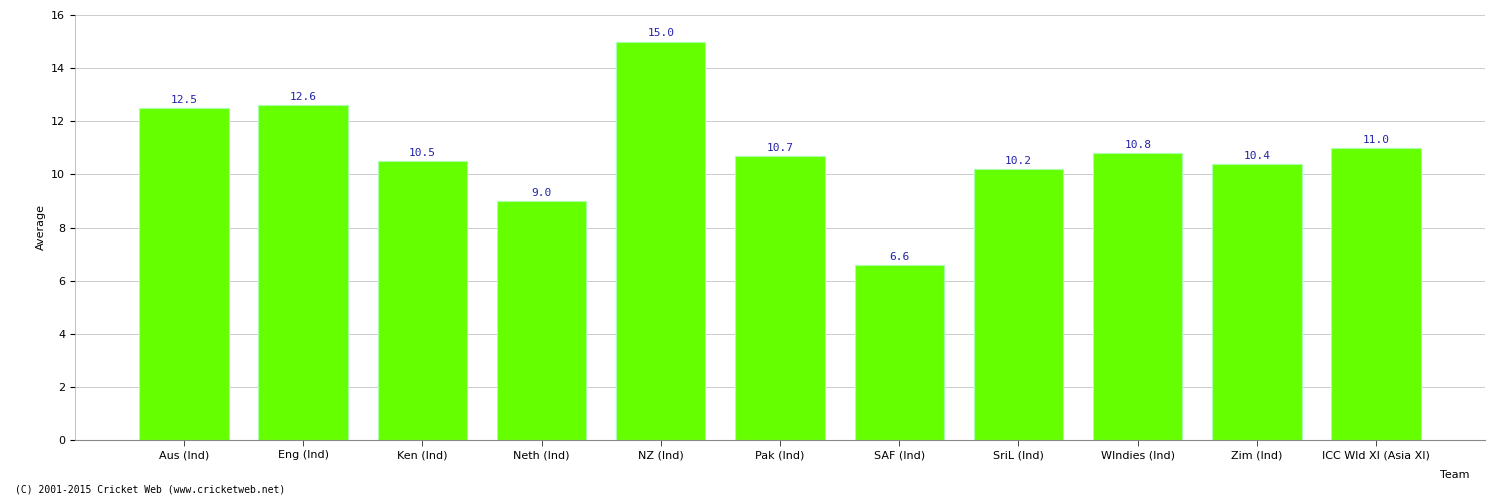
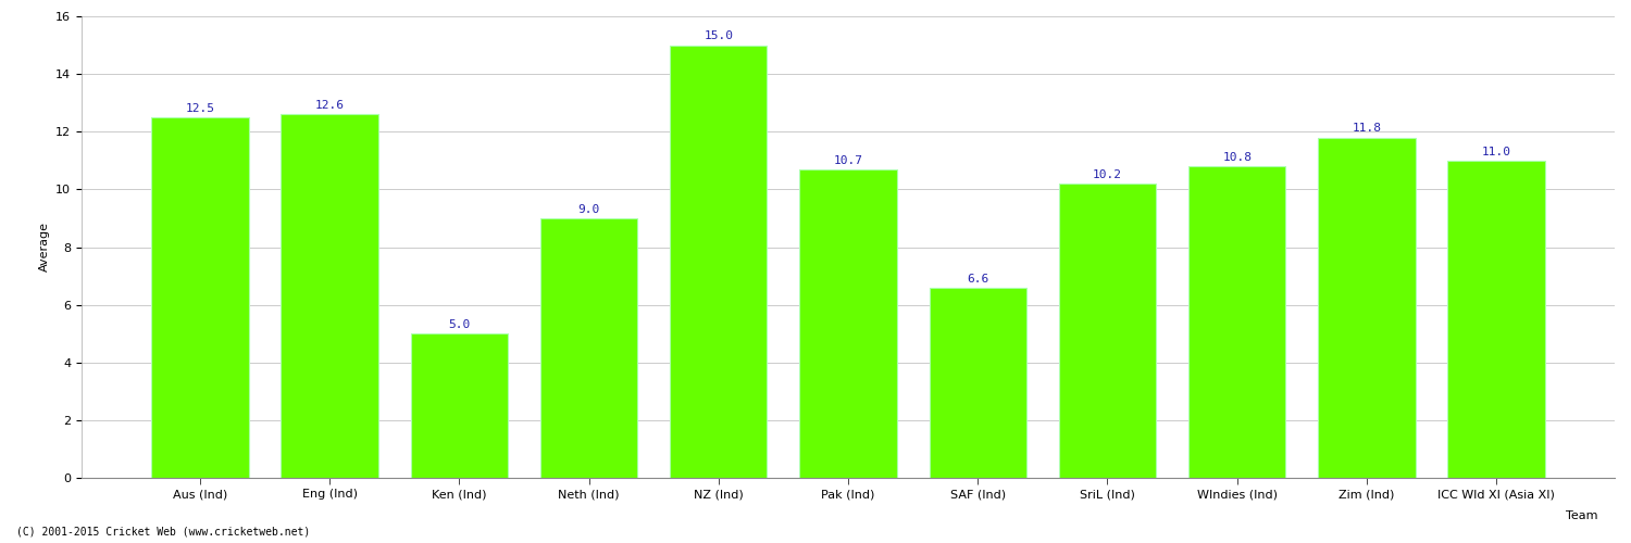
Ken (Ind): 10.5 -> 5.0
Zim (Ind): 10.4 -> 11.8
